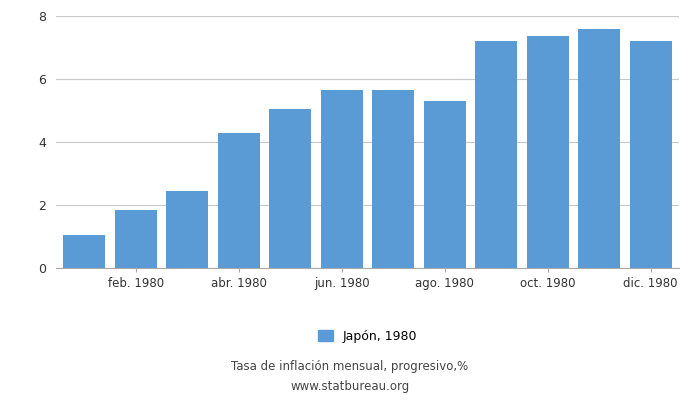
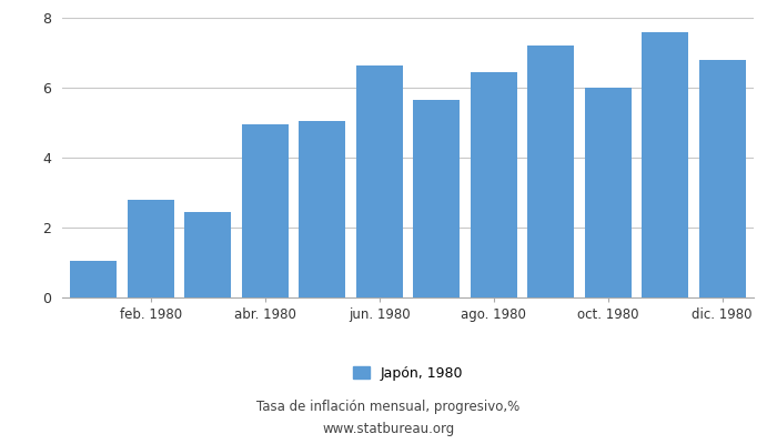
feb. 1980: 1.85 -> 2.80
abr. 1980: 4.30 -> 4.95
jun. 1980: 5.65 -> 6.65
ago. 1980: 5.30 -> 6.45
oct. 1980: 7.35 -> 6.00
dic. 1980: 7.20 -> 6.80
